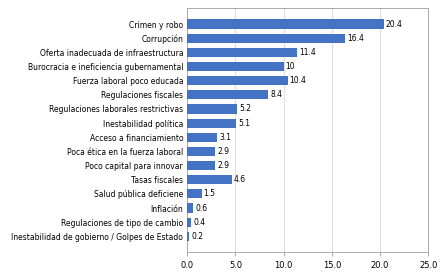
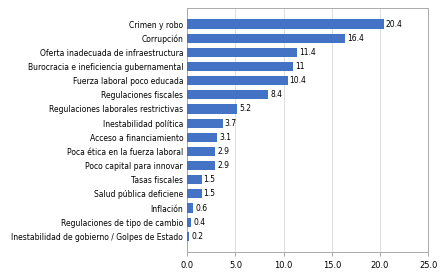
Burocracia e ineficiencia gubernamental: 10 -> 11
Inestabilidad política: 5.1 -> 3.7
Tasas fiscales: 4.6 -> 1.5
